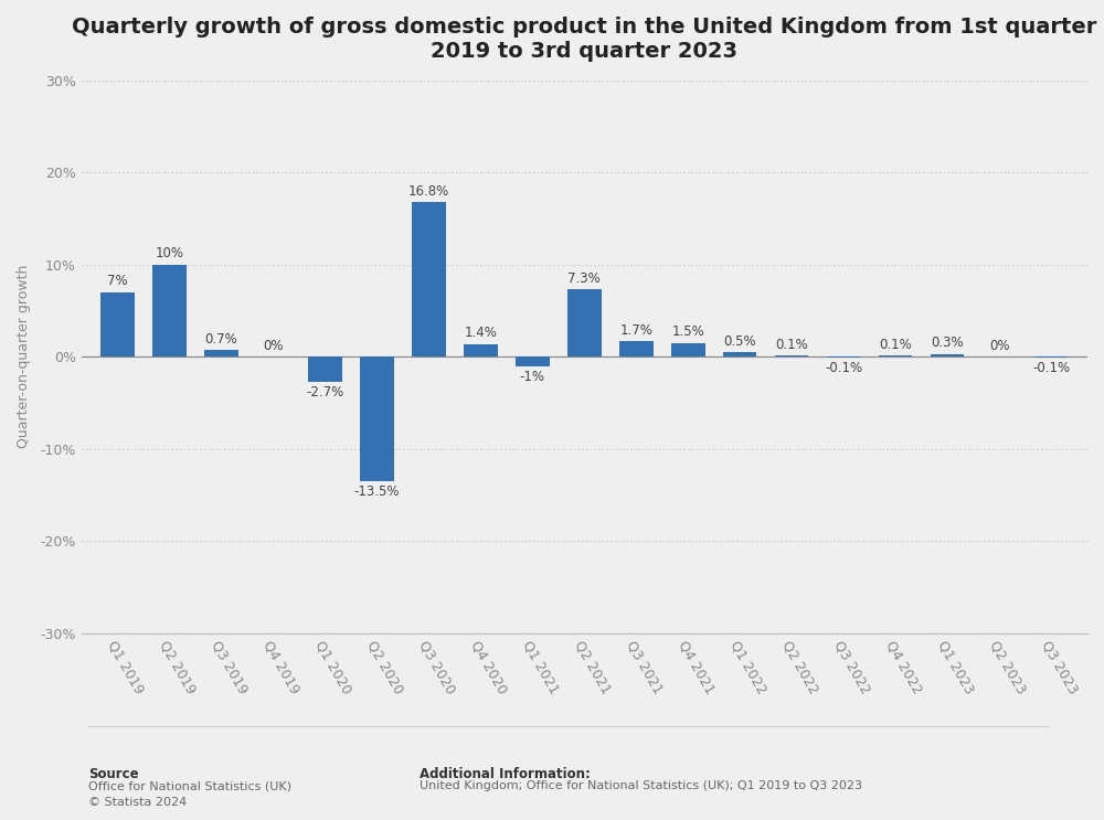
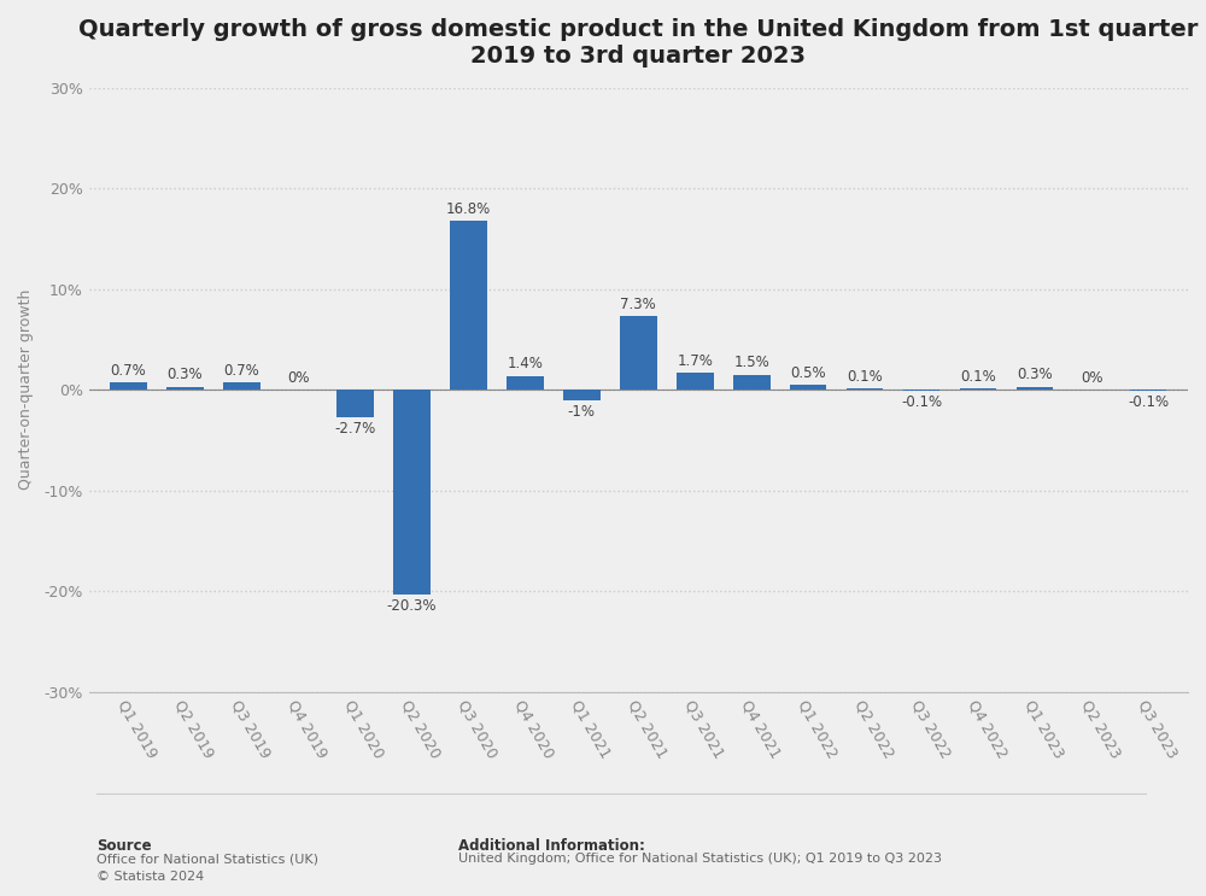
Q1 2019: 7% -> 0.7%
Q2 2019: 10% -> 0.3%
Q2 2020: -13.5% -> -20.3%
